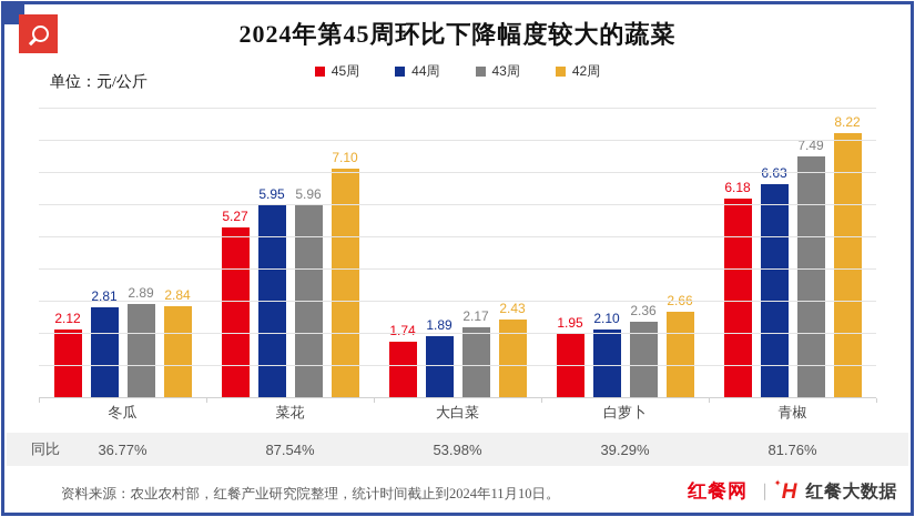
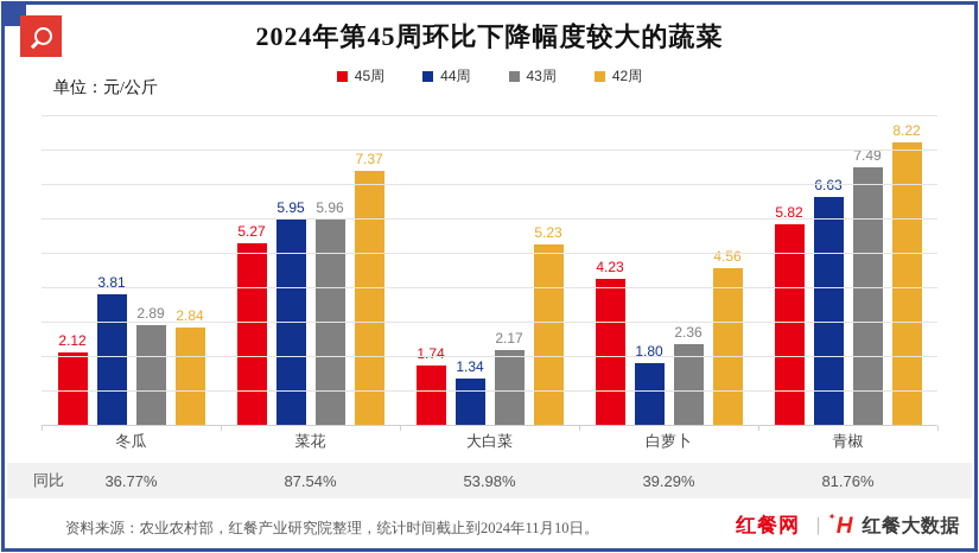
44周/冬瓜: 2.81 -> 3.81
42周/菜花: 7.10 -> 7.37
44周/大白菜: 1.89 -> 1.34
42周/大白菜: 2.43 -> 5.23
45周/白萝卜: 1.95 -> 4.23
44周/白萝卜: 2.10 -> 1.80
42周/白萝卜: 2.66 -> 4.56
45周/青椒: 6.18 -> 5.82
